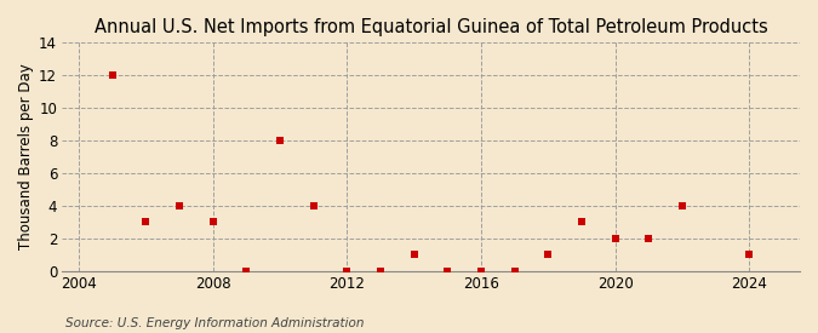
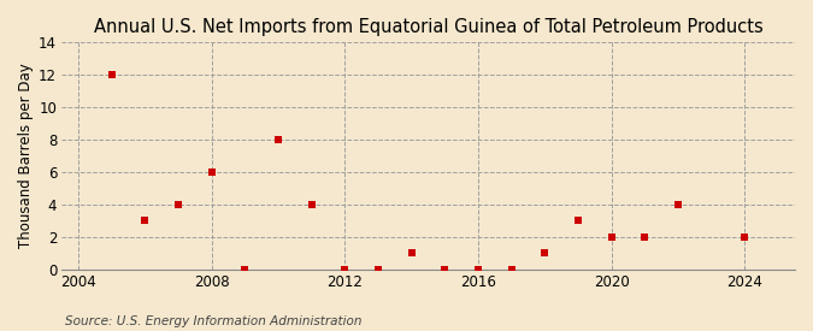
2008: 3 -> 6
2024: 1 -> 2
